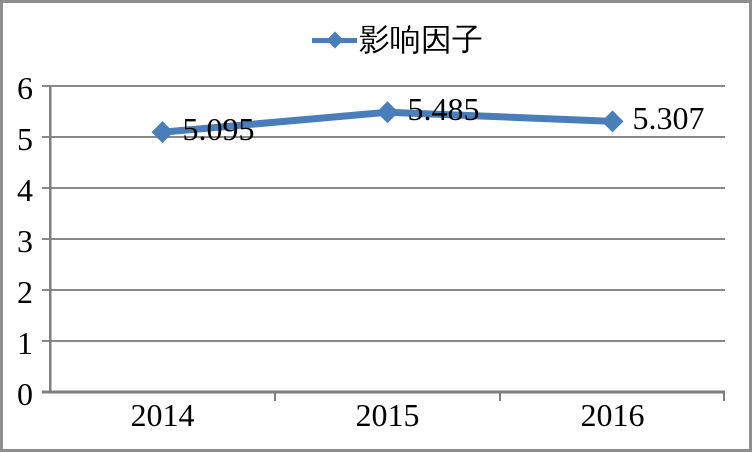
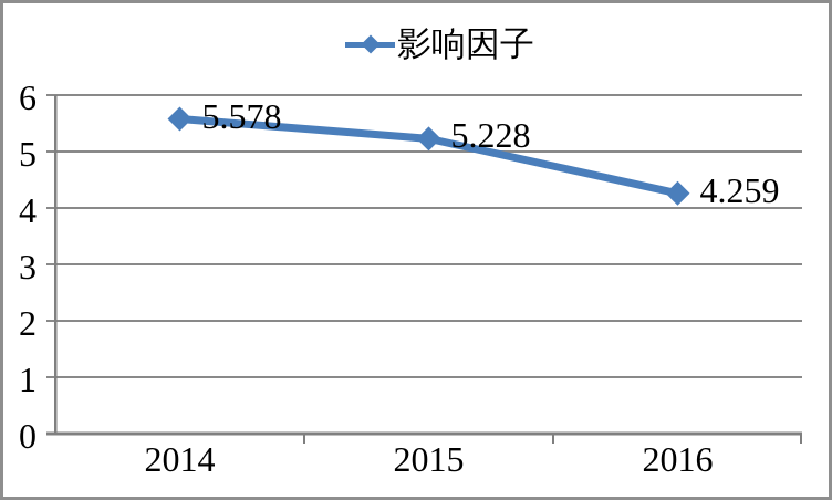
2014: 5.095 -> 5.578
2015: 5.485 -> 5.228
2016: 5.307 -> 4.259
